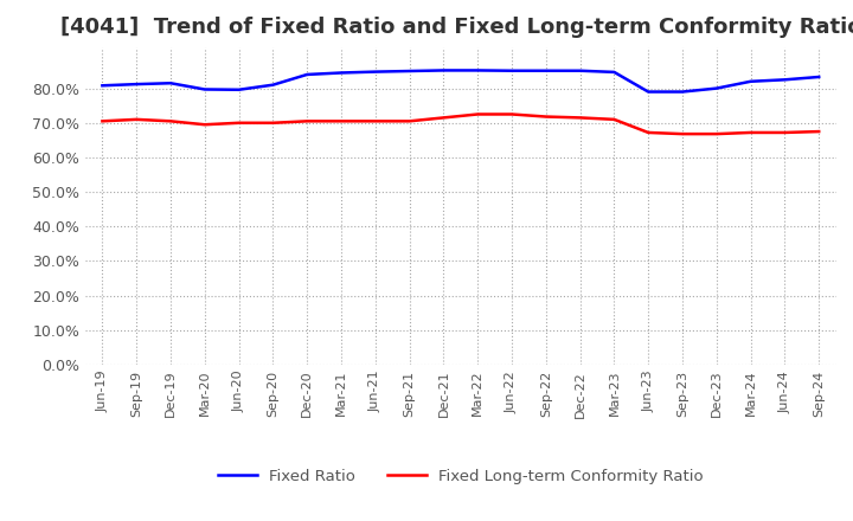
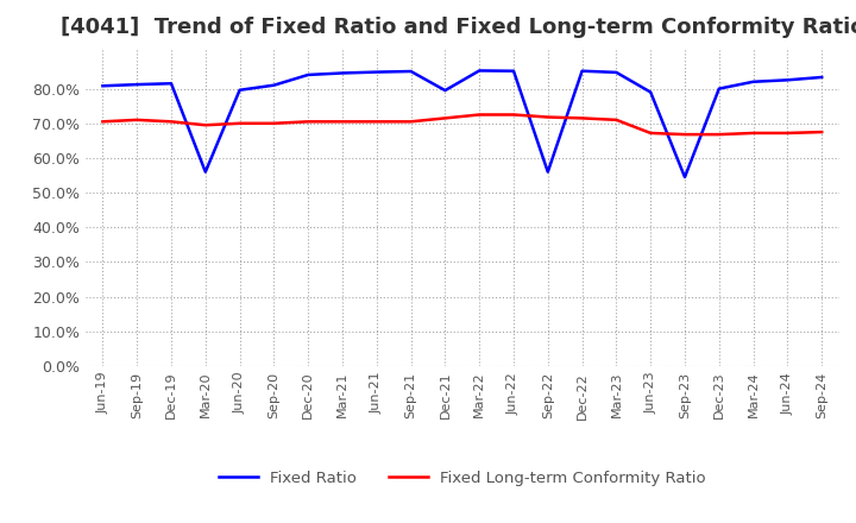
Fixed Ratio/Mar-20: 79.7% -> 56.0%
Fixed Ratio/Dec-21: 85.2% -> 79.5%
Fixed Ratio/Sep-22: 85.1% -> 56.0%
Fixed Ratio/Sep-23: 79.0% -> 54.5%
